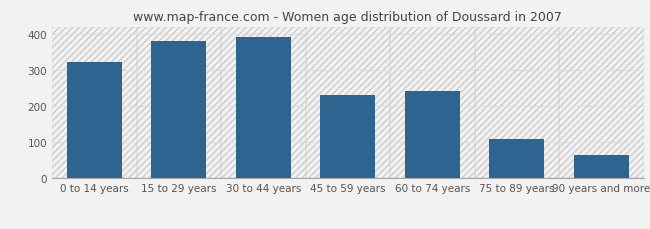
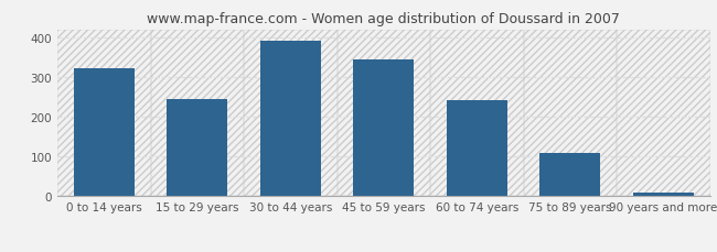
15 to 29 years: 380 -> 245
45 to 59 years: 230 -> 343
90 years and more: 65 -> 10
